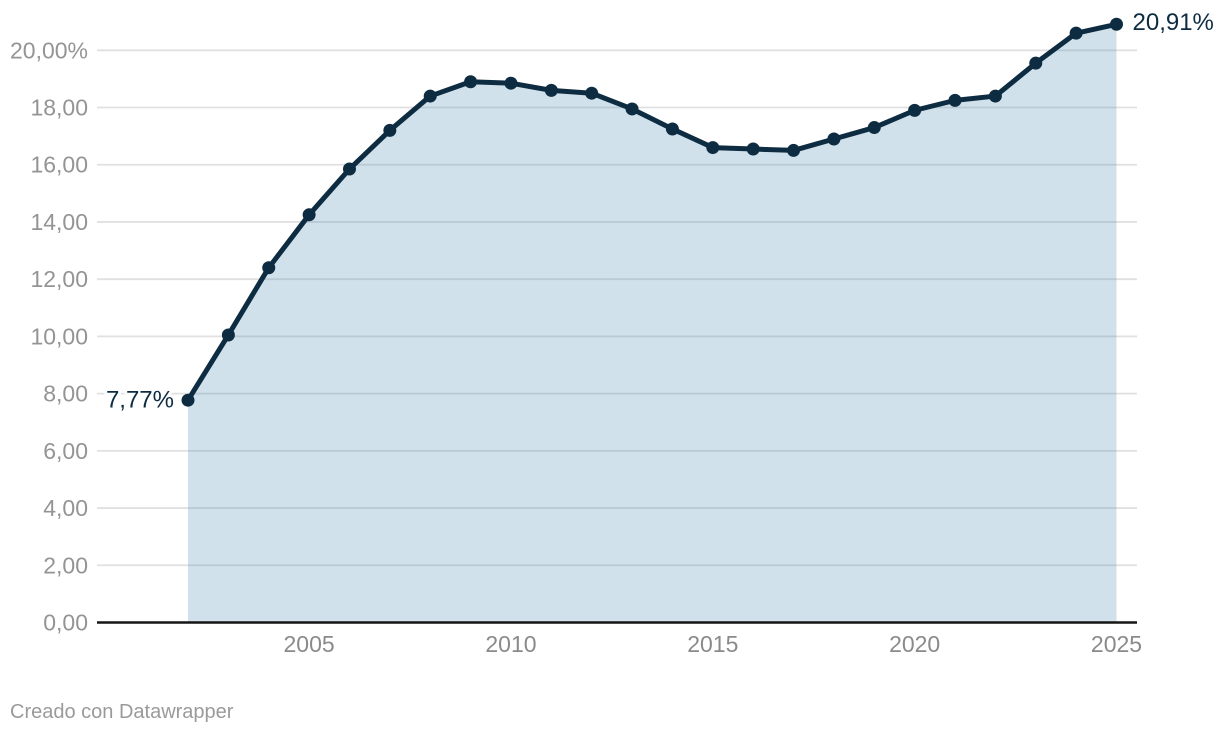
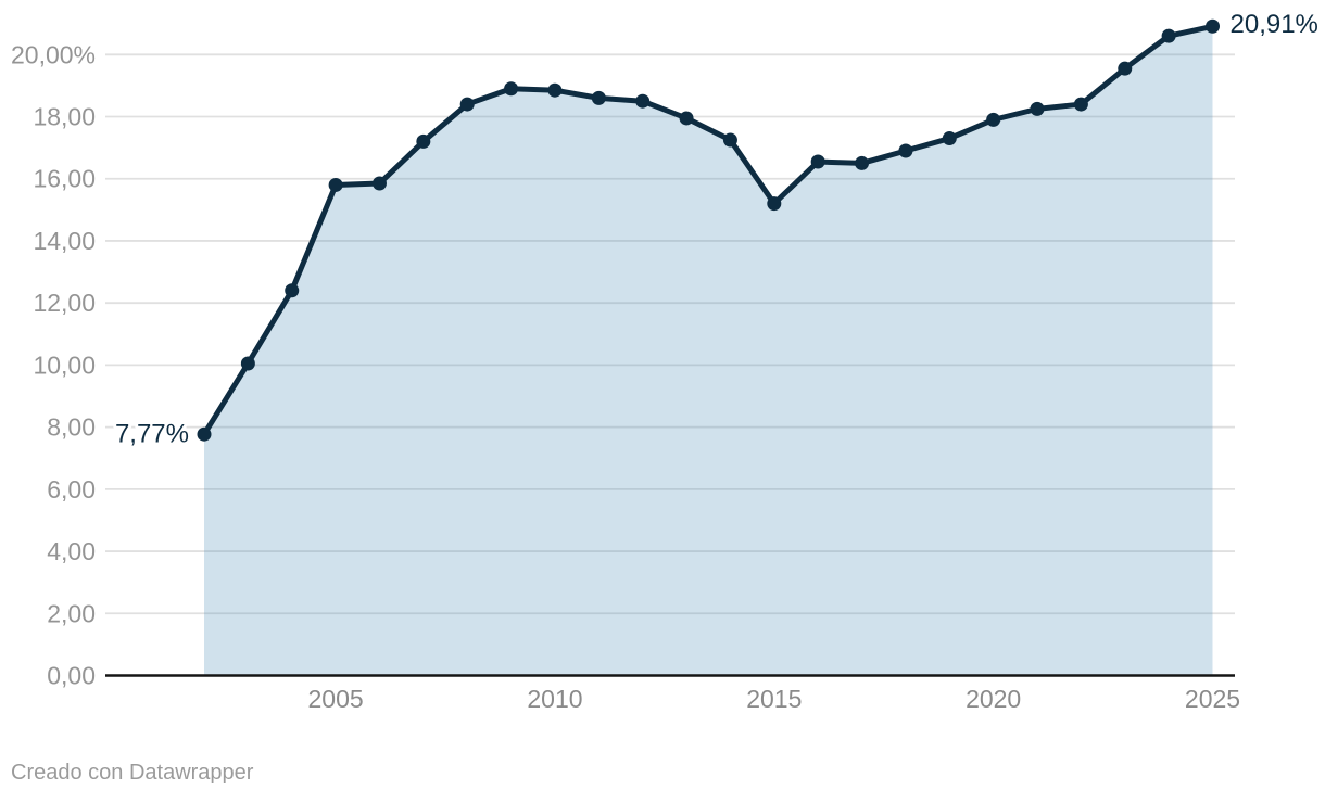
2005: 14,2% -> 15,8%
2015: 16,6% -> 15,2%
